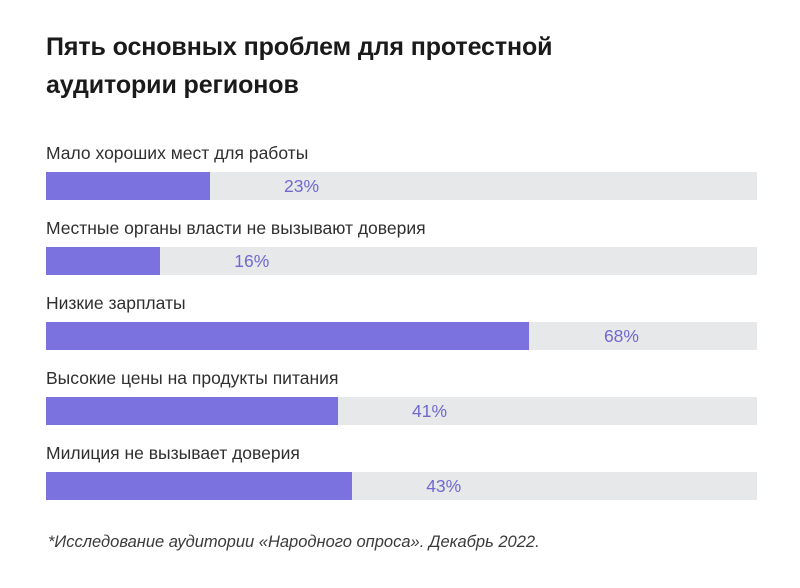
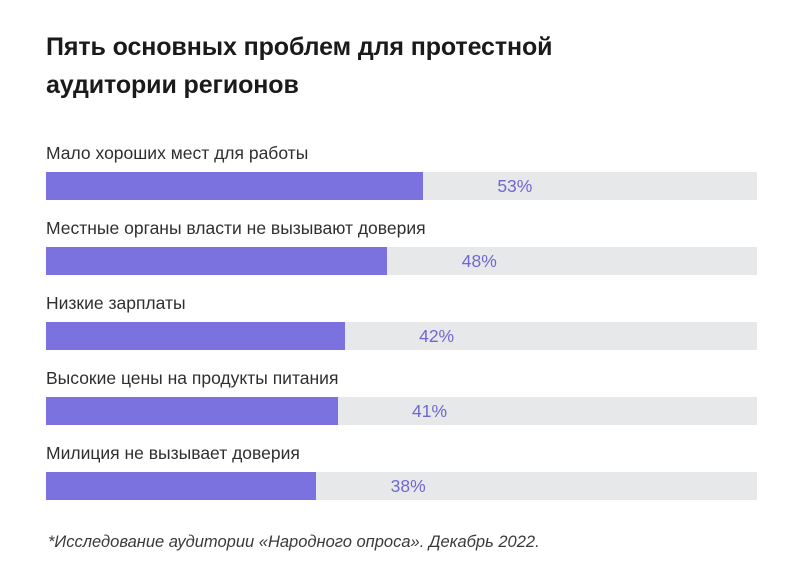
Мало хороших мест для работы: 23% -> 53%
Местные органы власти не вызывают доверия: 16% -> 48%
Низкие зарплаты: 68% -> 42%
Милиция не вызывает доверия: 43% -> 38%
